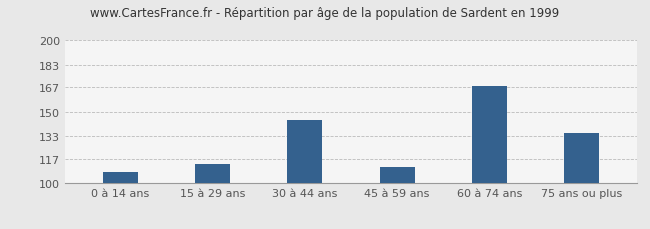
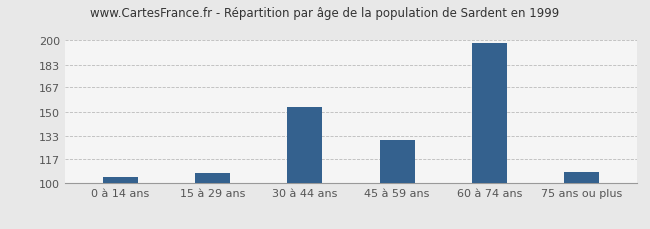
0 à 14 ans: 108 -> 104
15 à 29 ans: 113 -> 107
30 à 44 ans: 144 -> 153
45 à 59 ans: 111 -> 130
60 à 74 ans: 168 -> 198
75 ans ou plus: 135 -> 108
